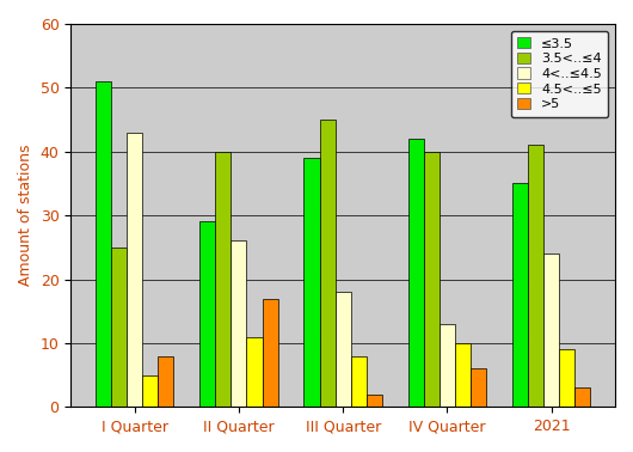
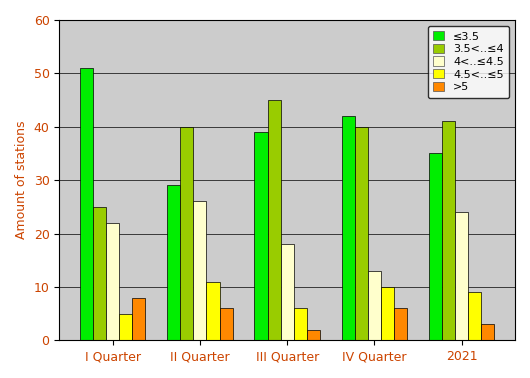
4<..≤4.5/I Quarter: 43 -> 22
>5/II Quarter: 17 -> 6
4.5<..≤5/III Quarter: 8 -> 6
